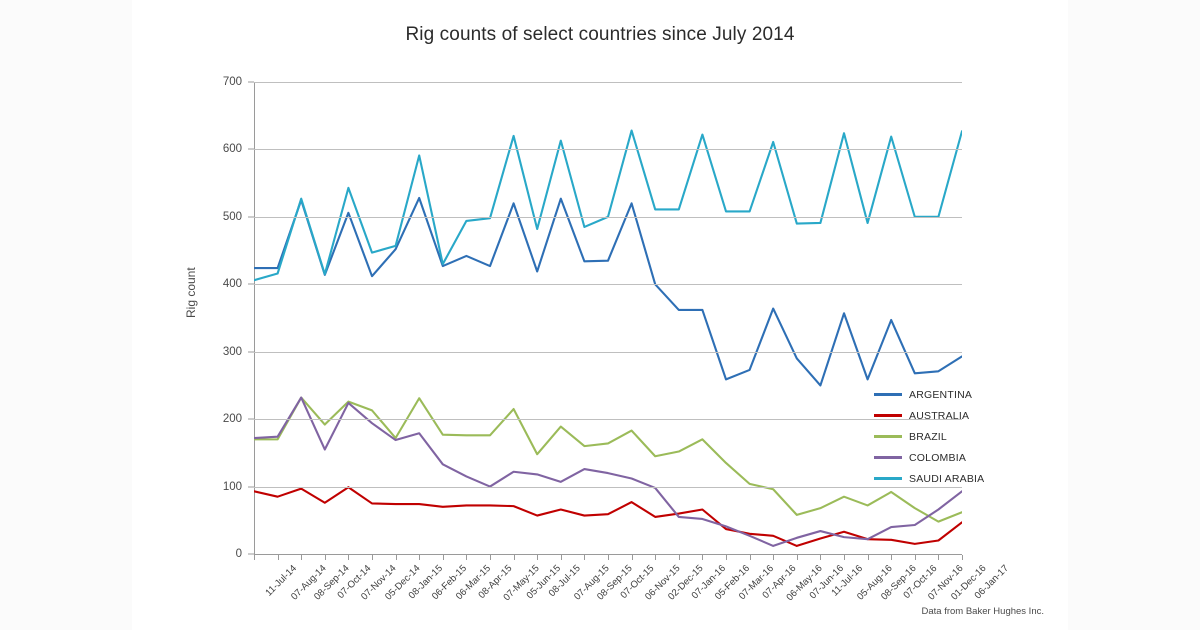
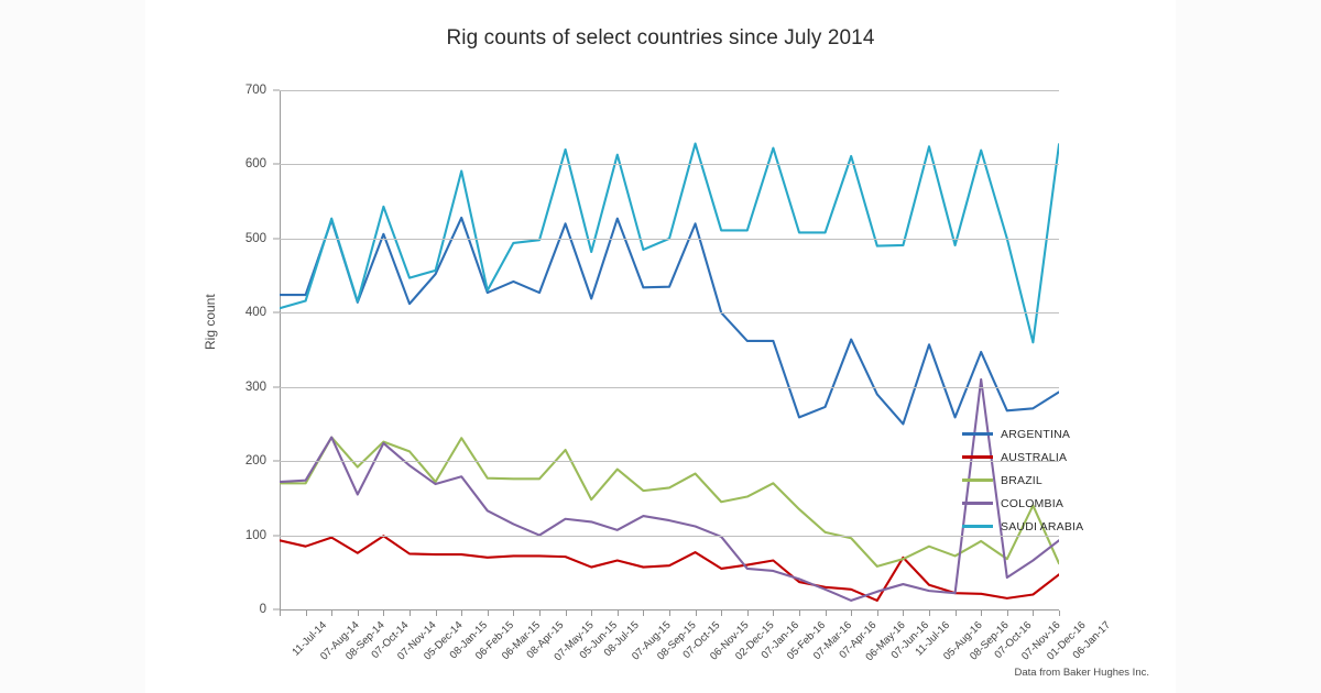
AUSTRALIA/11-Jul-16: 20 -> 70
COLOMBIA/07-Oct-16: 40 -> 310
BRAZIL/01-Dec-16: 50 -> 140
SAUDI ARABIA/01-Dec-16: 500 -> 360
